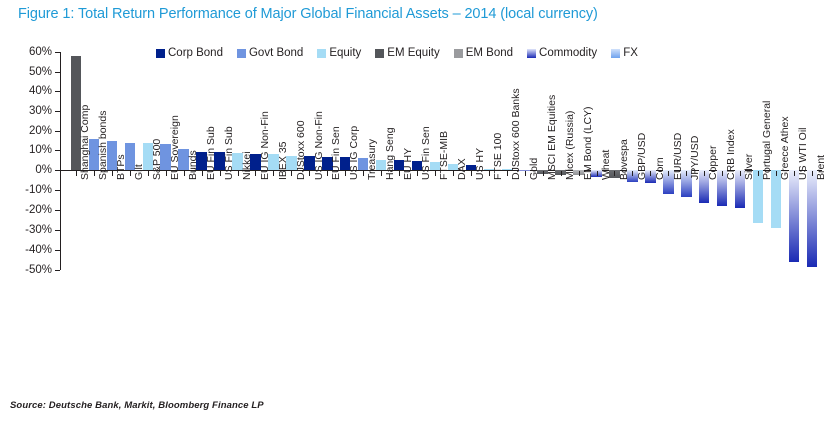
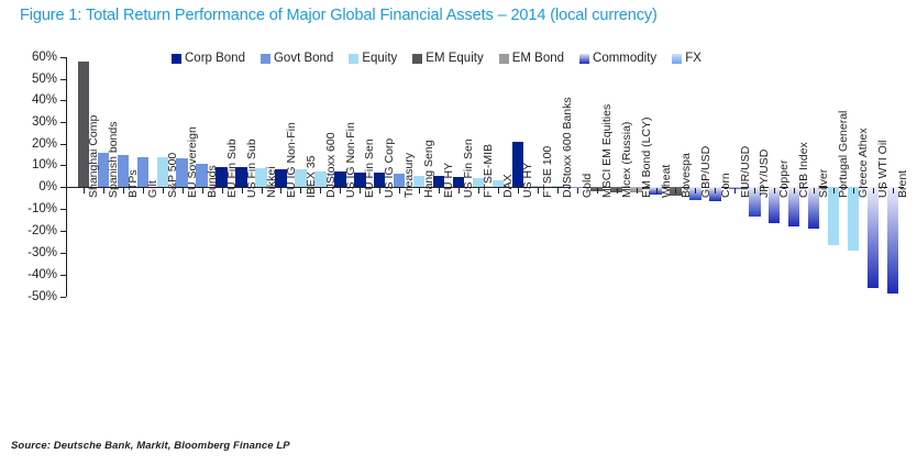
US HY: 2% -> 21%
EUR/USD: -12% -> -1%
